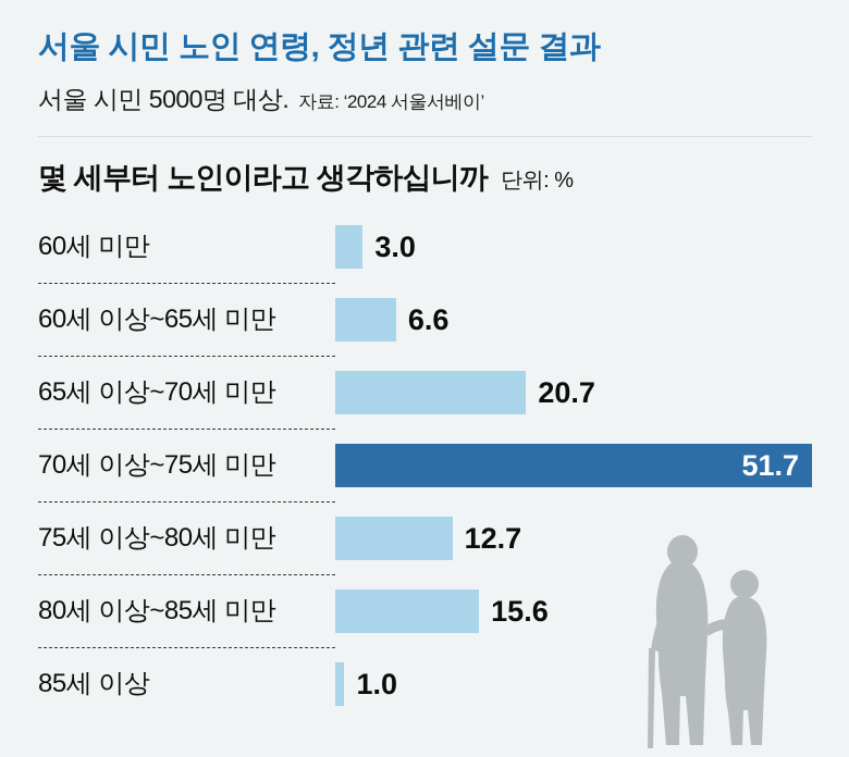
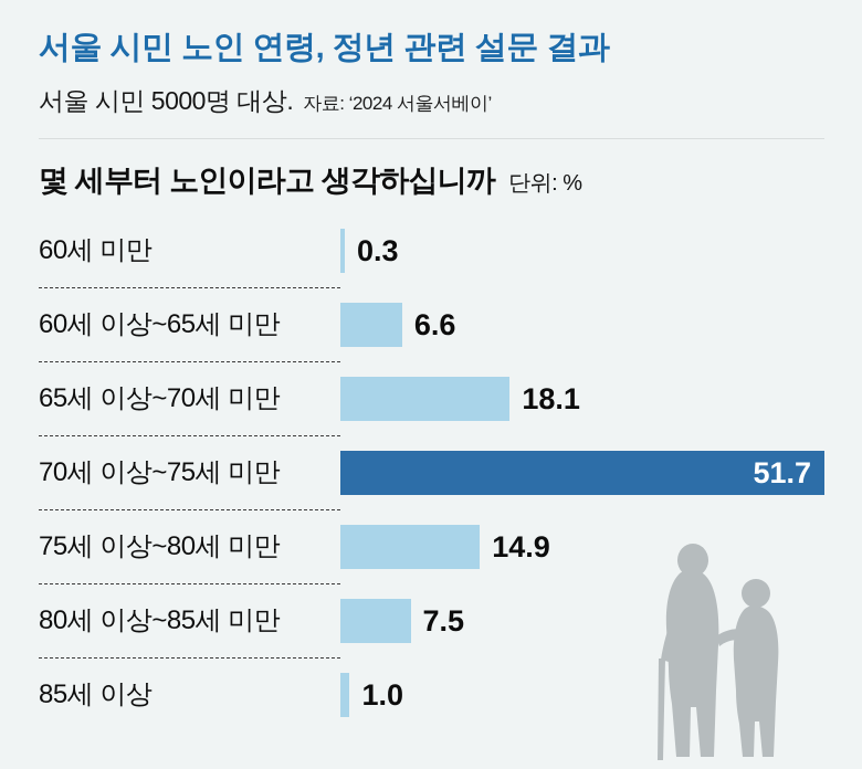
60세 미만: 3.0 -> 0.3
65세 이상~70세 미만: 20.7 -> 18.1
75세 이상~80세 미만: 12.7 -> 14.9
80세 이상~85세 미만: 15.6 -> 7.5
